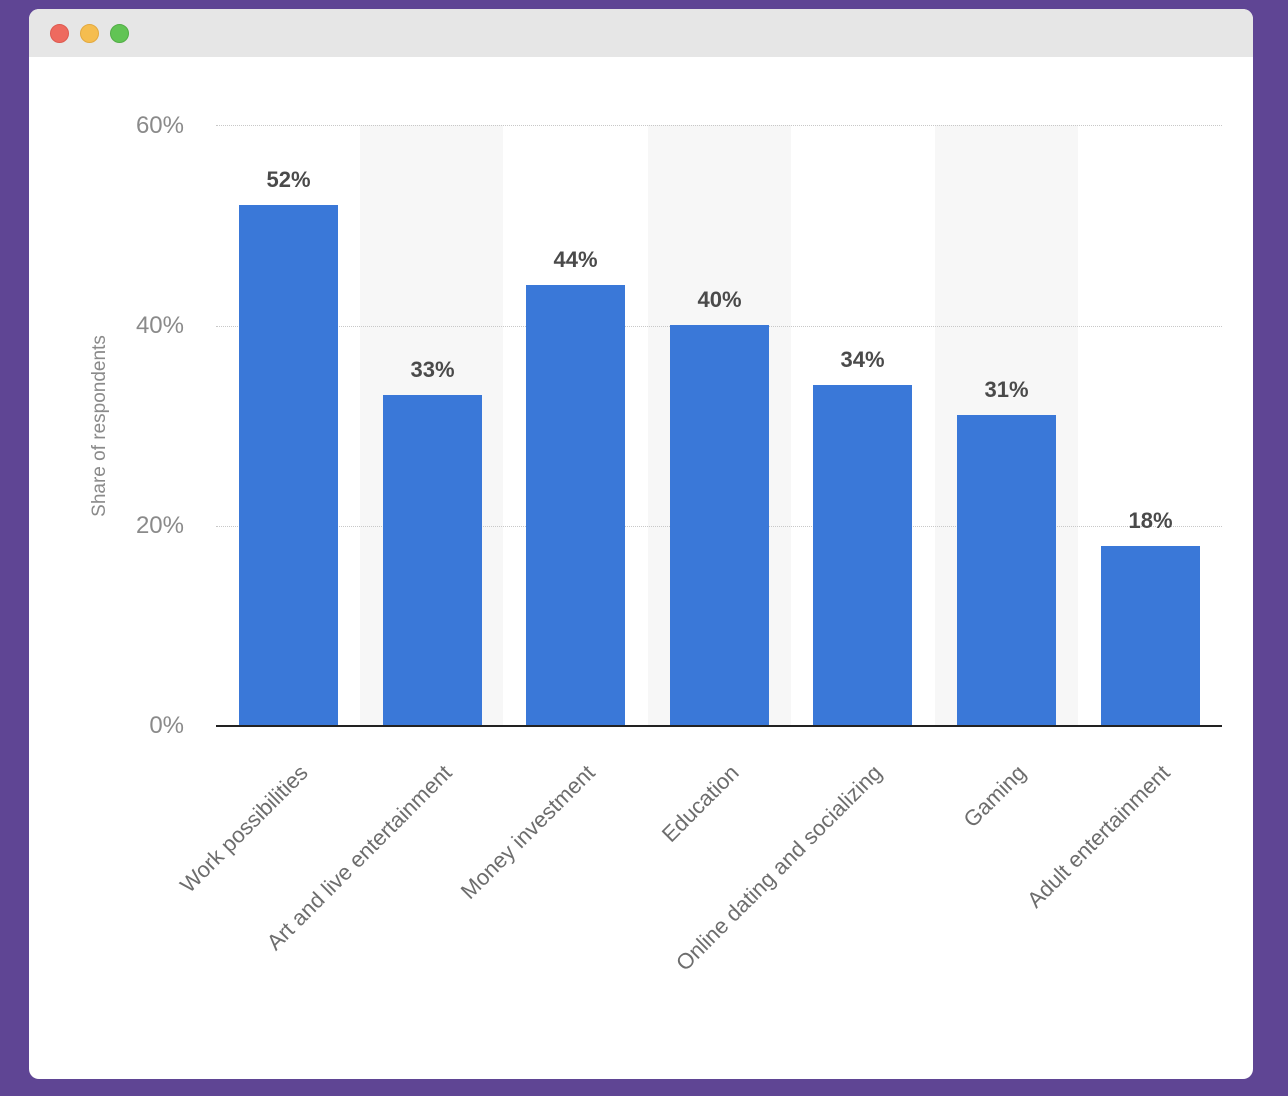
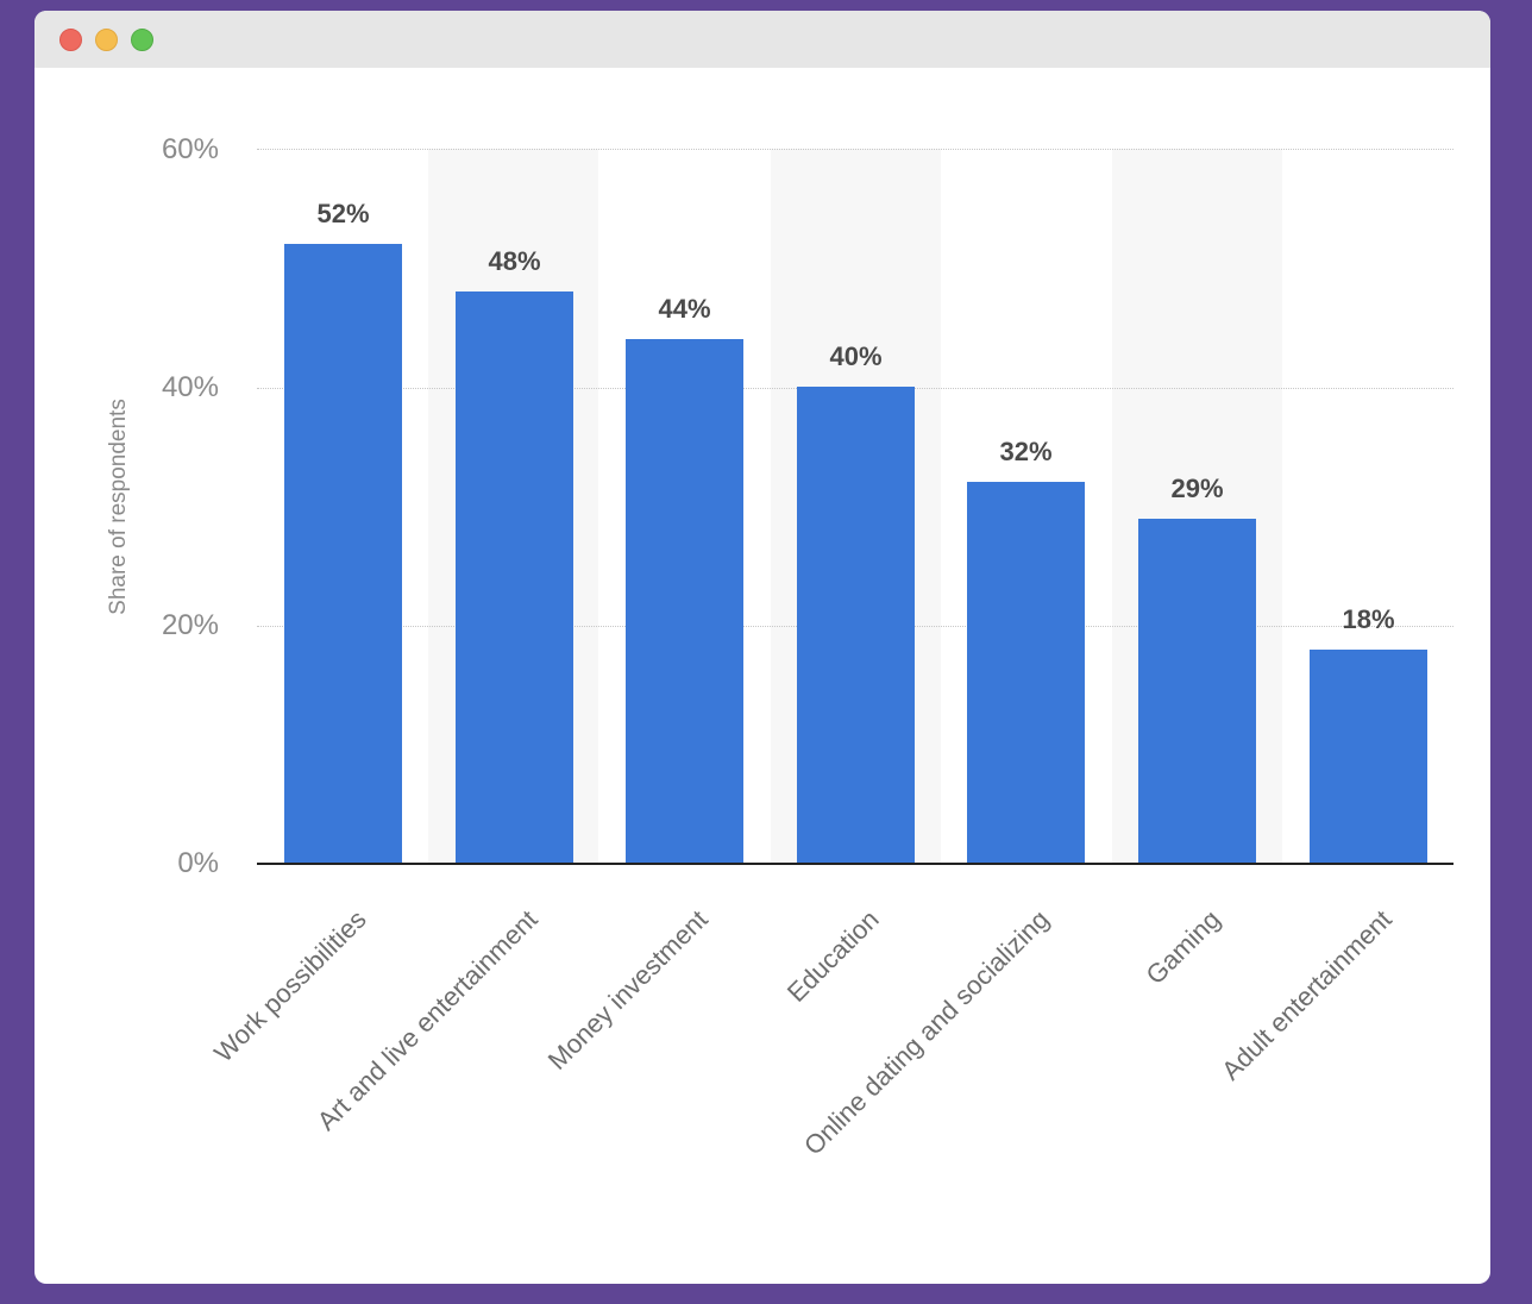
Art and live entertainment: 33% -> 48%
Online dating and socializing: 34% -> 32%
Gaming: 31% -> 29%
